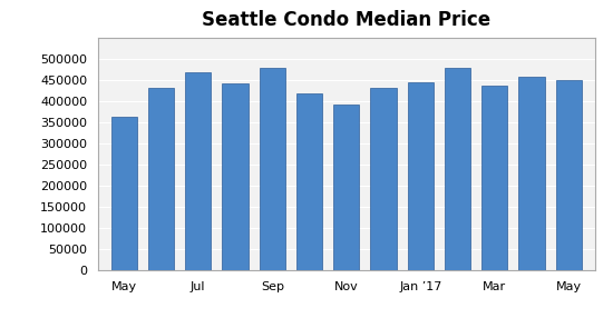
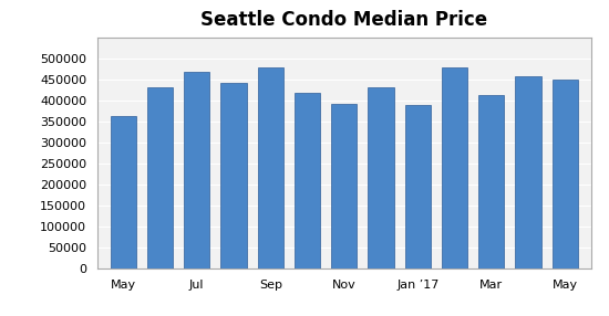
Jan ’17: 445000 -> 390000
Mar: 438000 -> 415000
